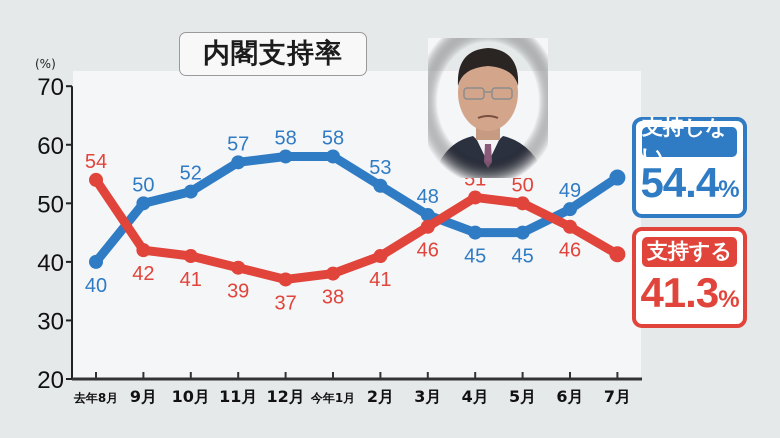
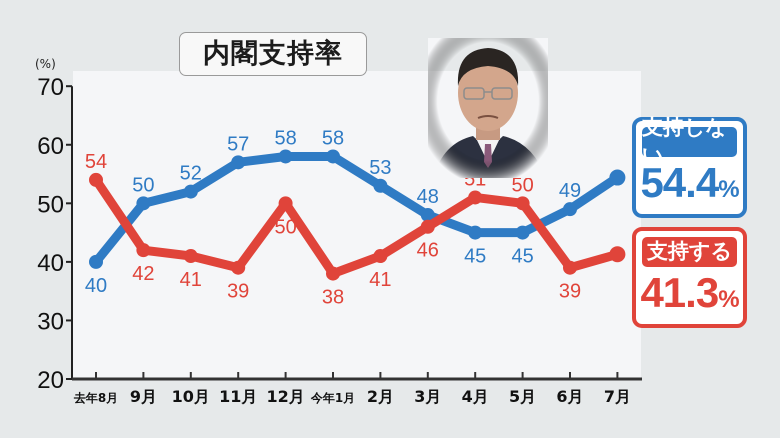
支持する/12月: 37 -> 50
支持する/6月: 46 -> 39
